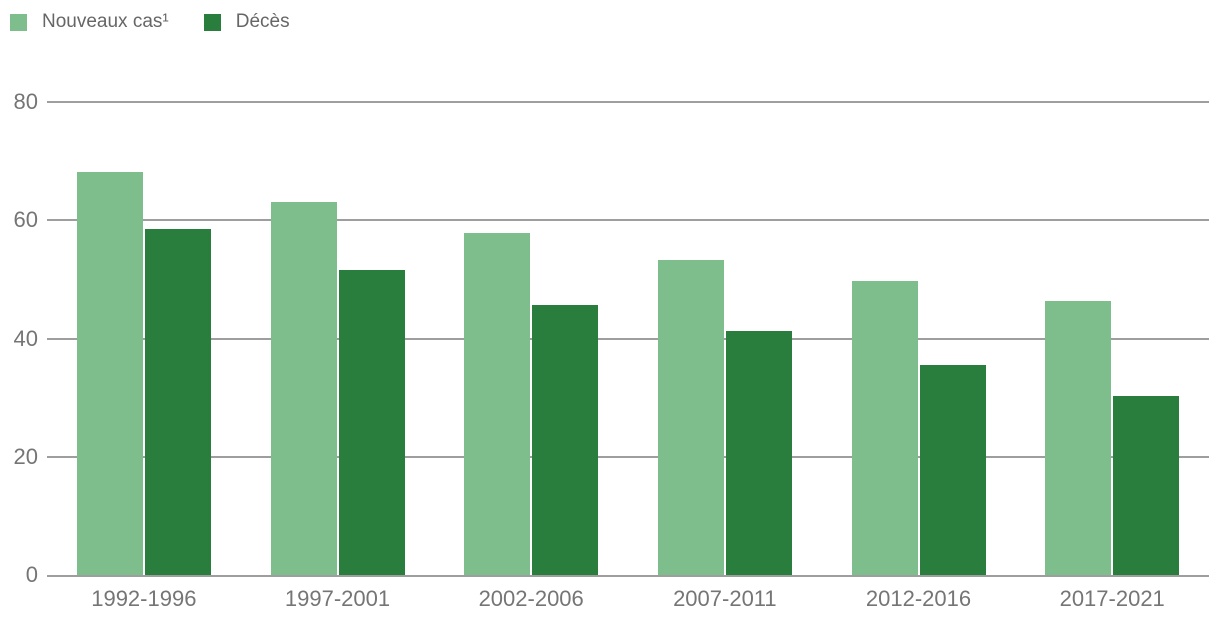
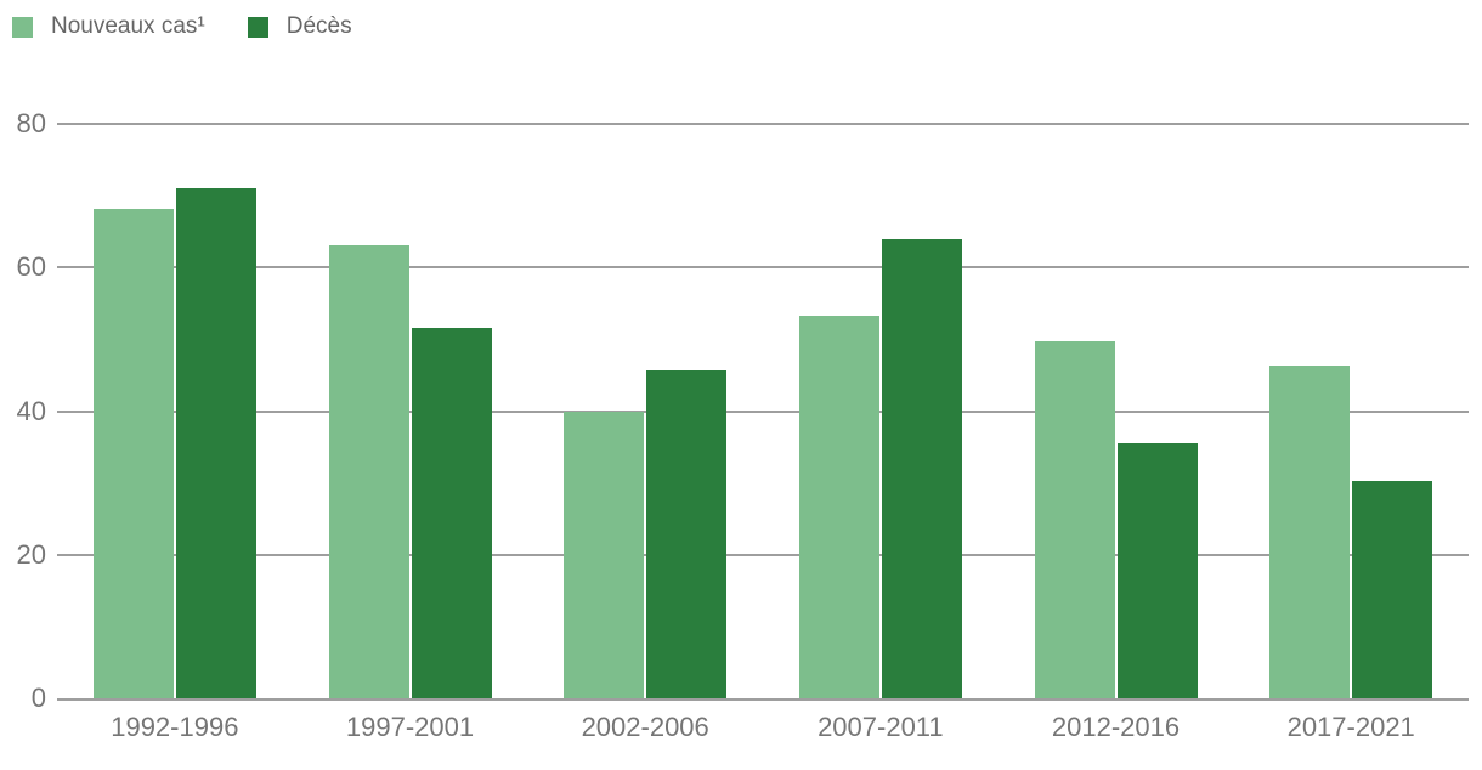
Décès/1992-1996: 59 -> 71
Nouveaux cas¹/2002-2006: 58 -> 40
Décès/2007-2011: 41 -> 64
